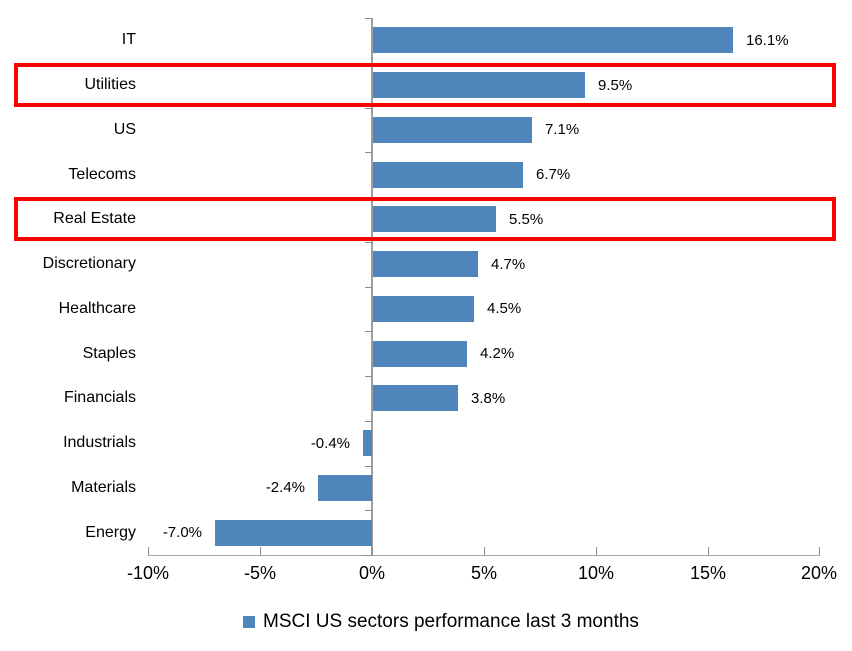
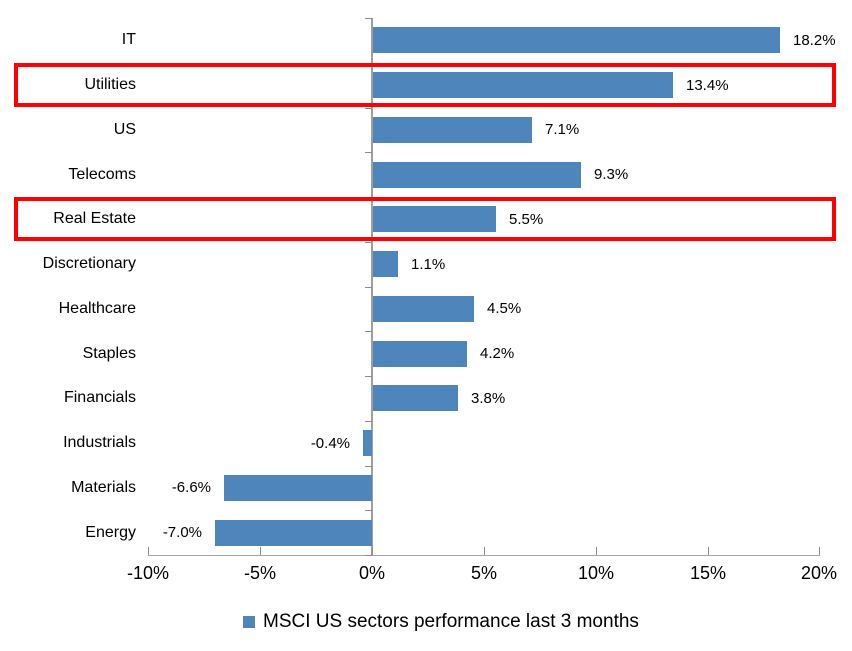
IT: 16.1% -> 18.2%
Utilities: 9.5% -> 13.4%
Telecoms: 6.7% -> 9.3%
Discretionary: 4.7% -> 1.1%
Materials: -2.4% -> -6.6%
